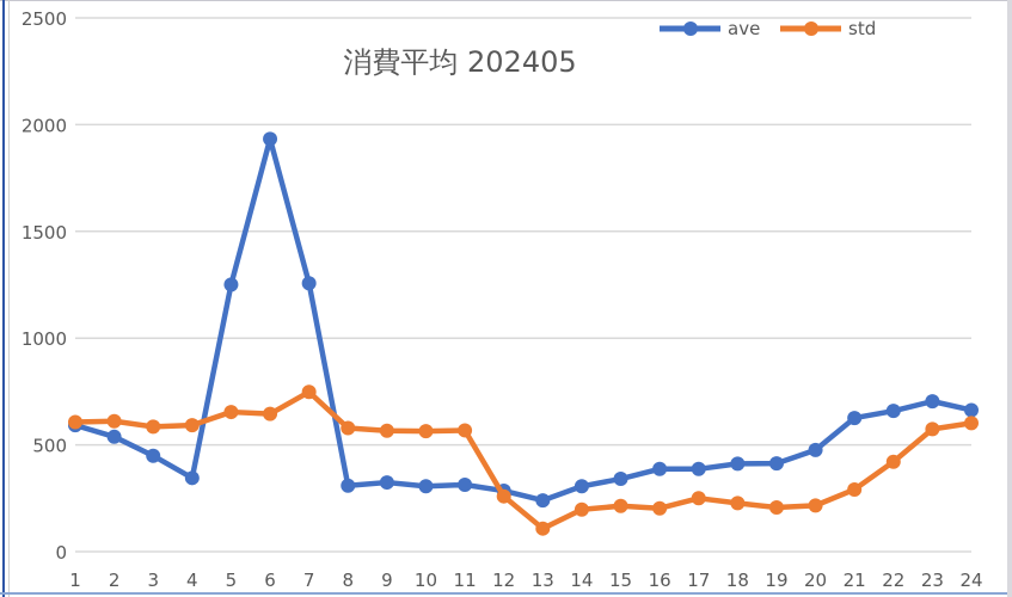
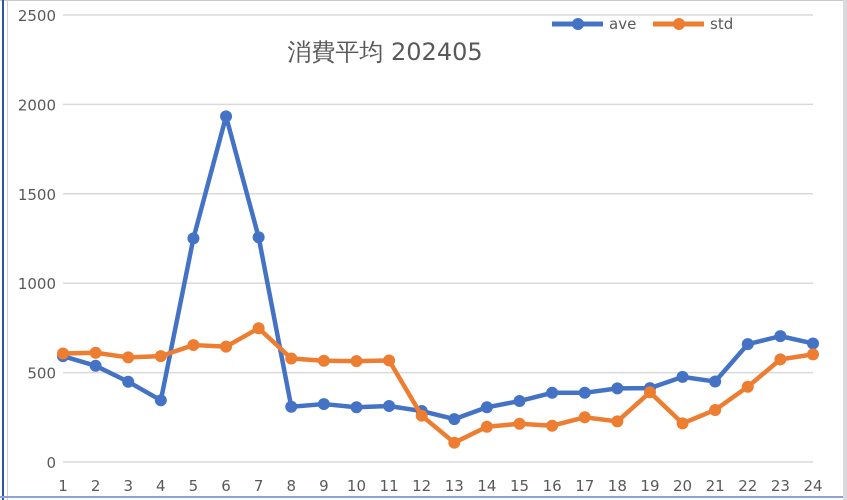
std/19: 210 -> 390
ave/21: 630 -> 450
